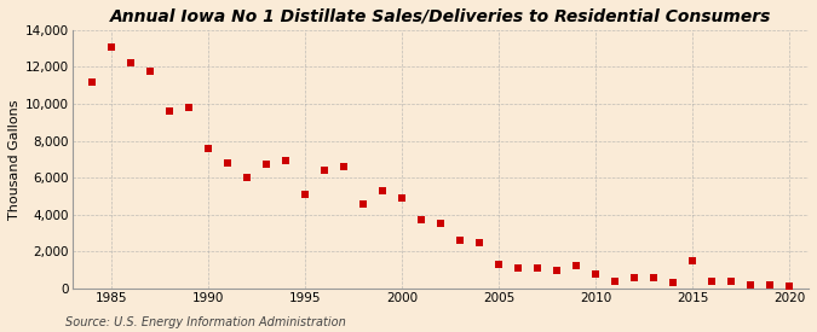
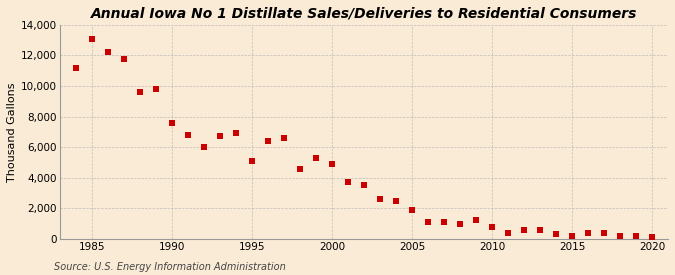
2005: 1,300 -> 1,900
2015: 1,500 -> 200
